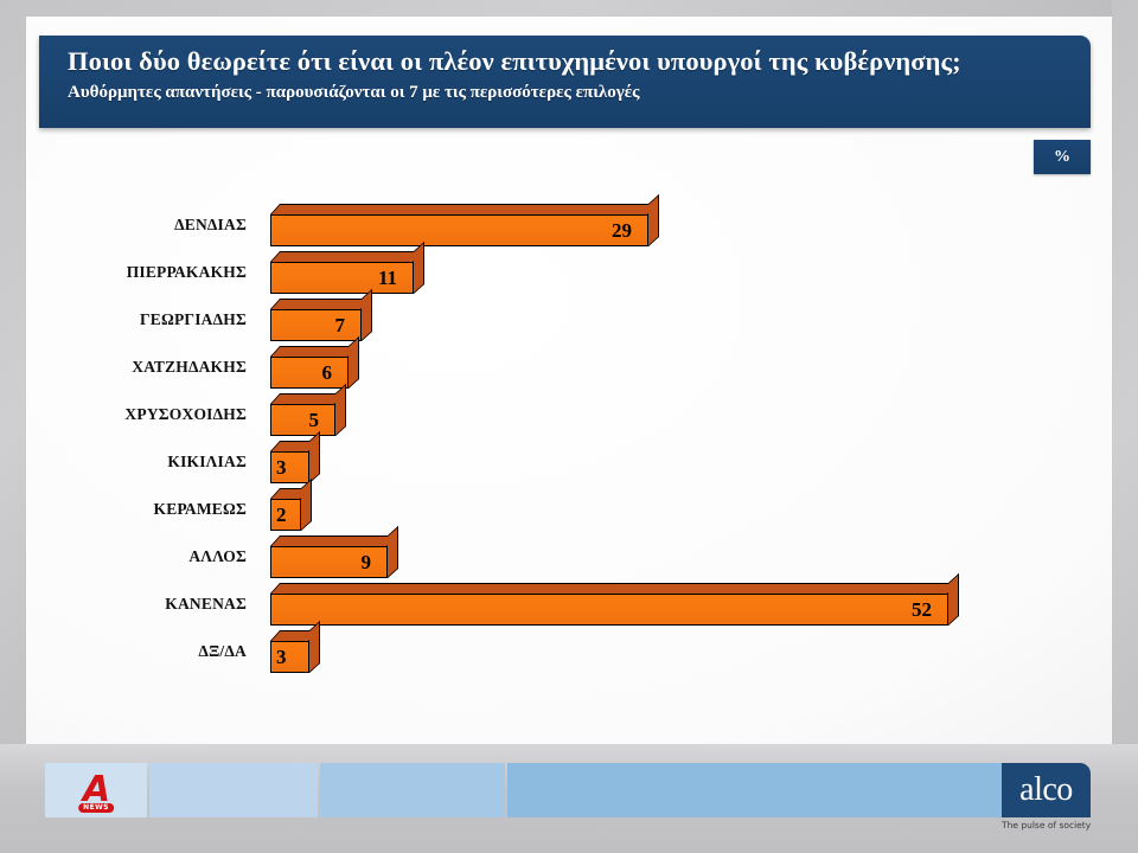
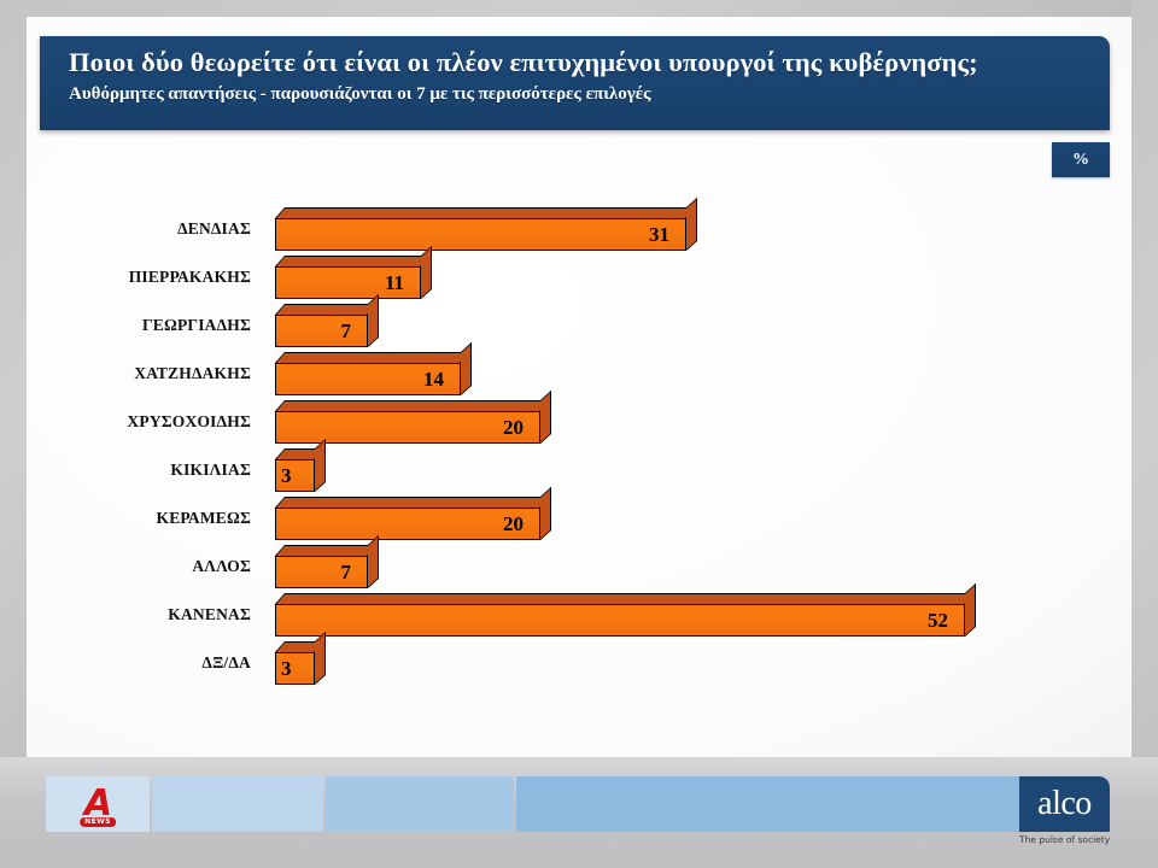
ΔΕΝΔΙΑΣ: 29 -> 31
ΧΑΤΖΗΔΑΚΗΣ: 6 -> 14
ΧΡΥΣΟΧΟΙΔΗΣ: 5 -> 20
ΚΕΡΑΜΕΩΣ: 2 -> 20
ΑΛΛΟΣ: 9 -> 7
